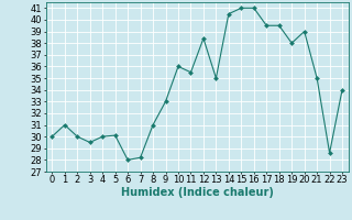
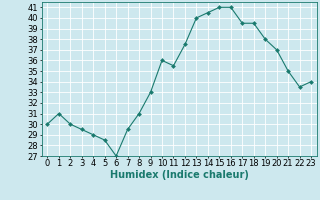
4: 30.0 -> 29.0
5: 30.1 -> 28.5
6: 28.0 -> 27.0
7: 28.2 -> 29.5
12: 38.4 -> 37.5
13: 35.0 -> 40.0
20: 39.0 -> 37.0
22: 28.6 -> 33.5
